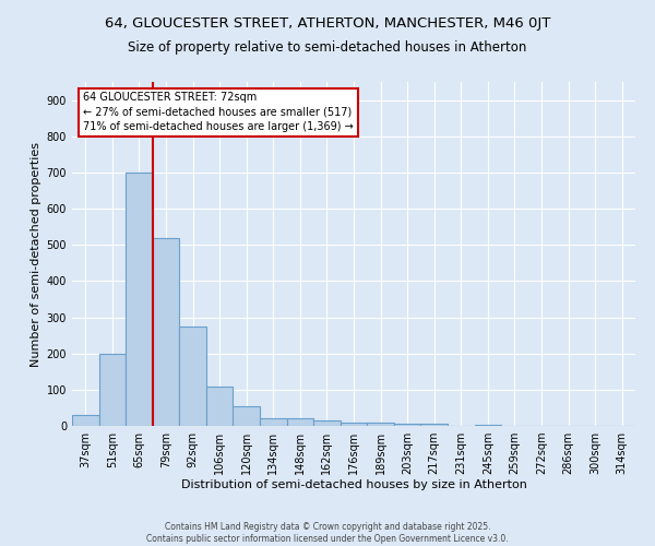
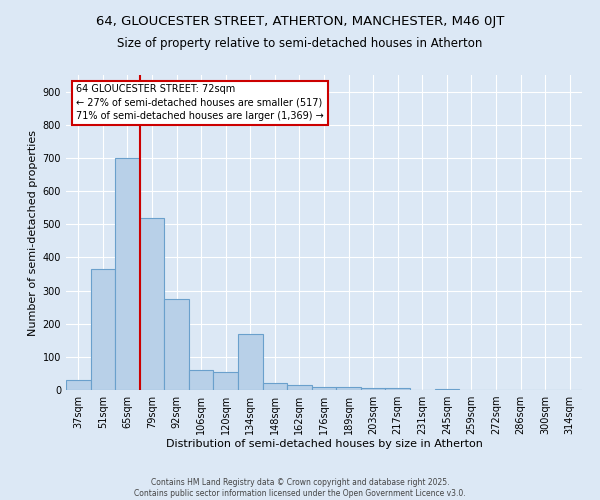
51sqm: 200 -> 365
106sqm: 110 -> 60
134sqm: 22 -> 170
